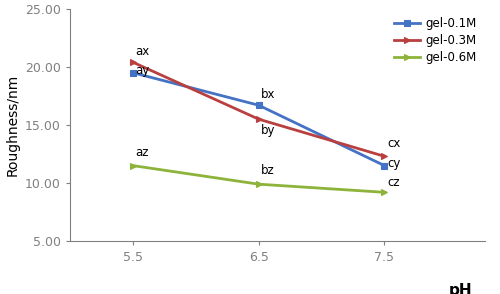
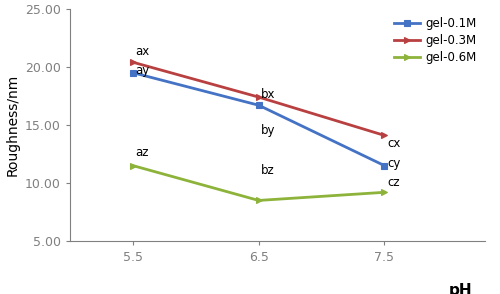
gel-0.3M/6.5: 15.5 -> 17.4
gel-0.6M/6.5: 9.9 -> 8.5
gel-0.3M/7.5: 12.3 -> 14.1
